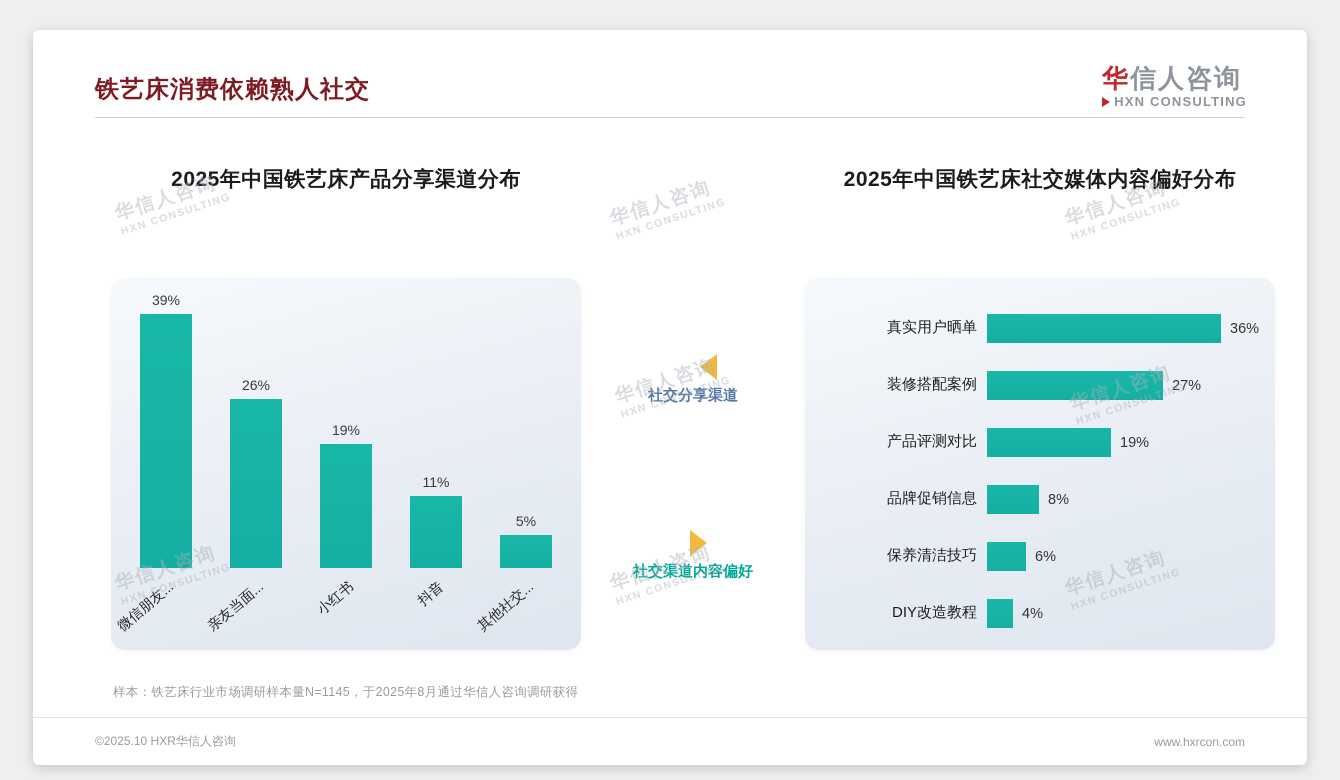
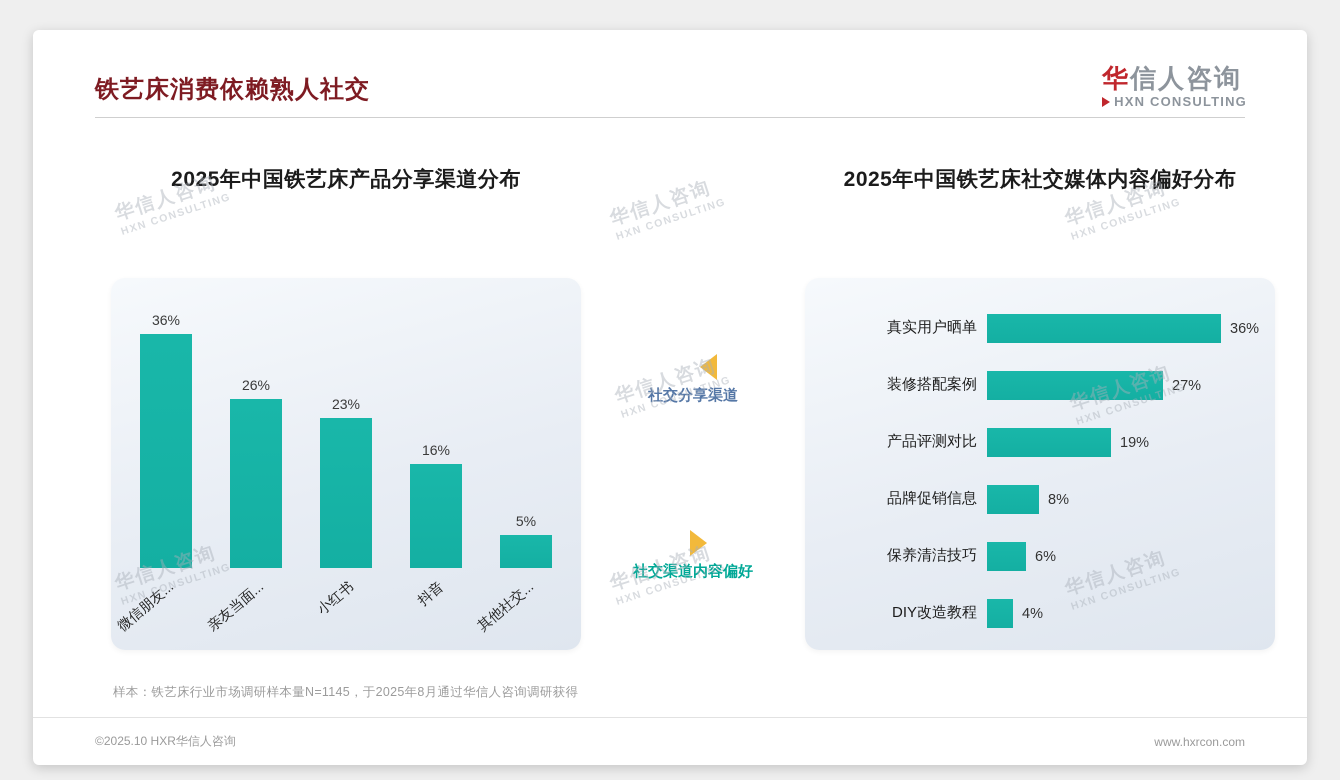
2025年中国铁艺床产品分享渠道分布/微信朋友...: 39% -> 36%
2025年中国铁艺床产品分享渠道分布/小红书: 19% -> 23%
2025年中国铁艺床产品分享渠道分布/抖音: 11% -> 16%
